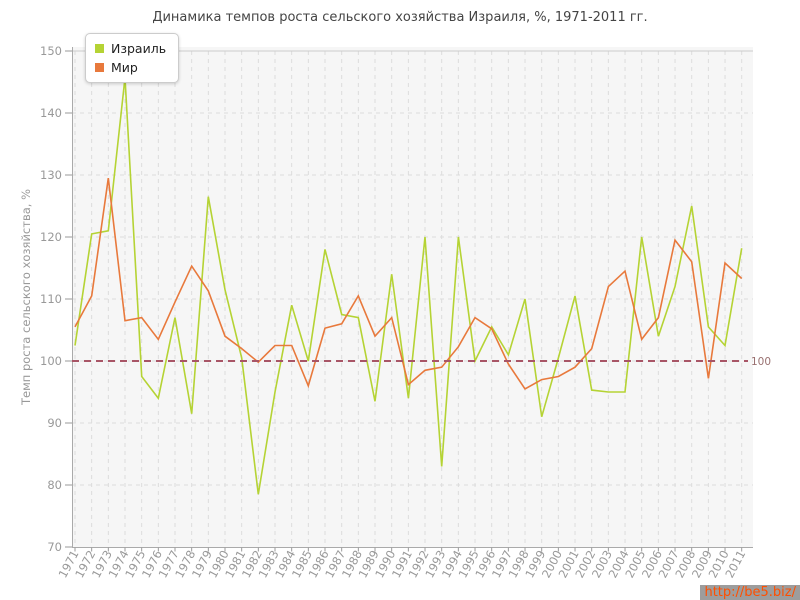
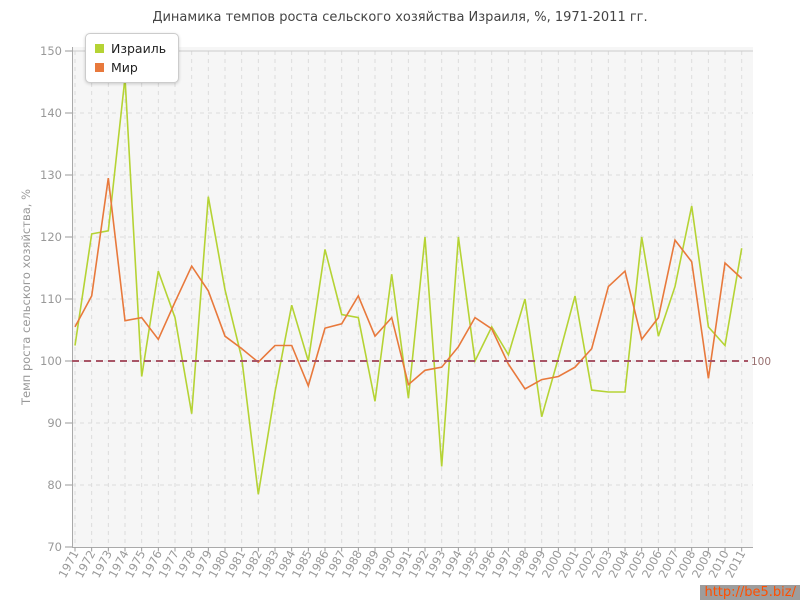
Израиль/1976: 94 -> 114
